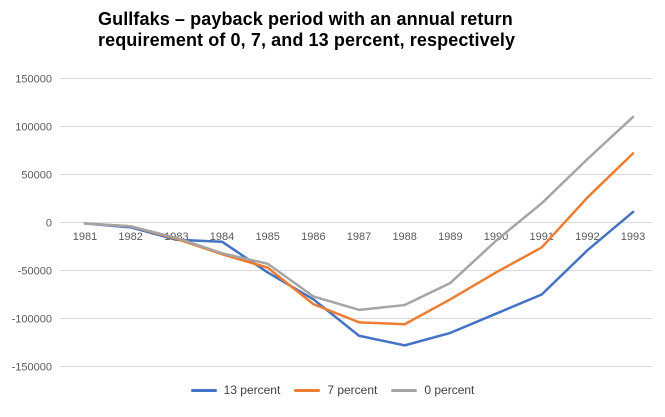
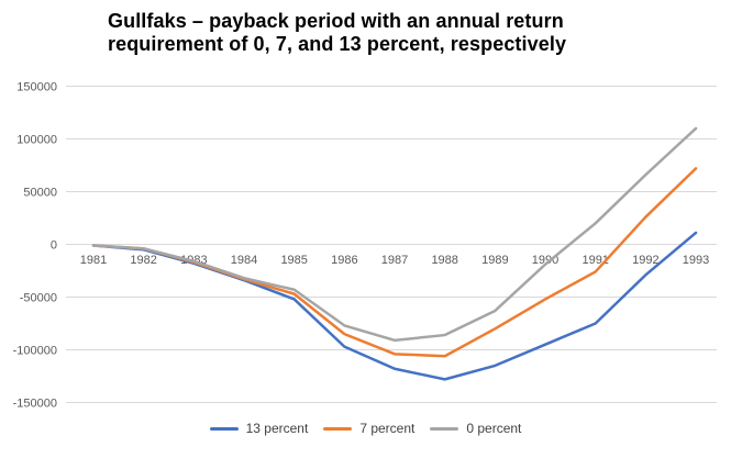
13 percent/1984: -20000 -> -30000
13 percent/1986: -80000 -> -100000
